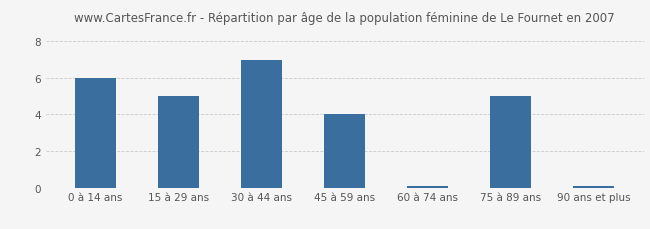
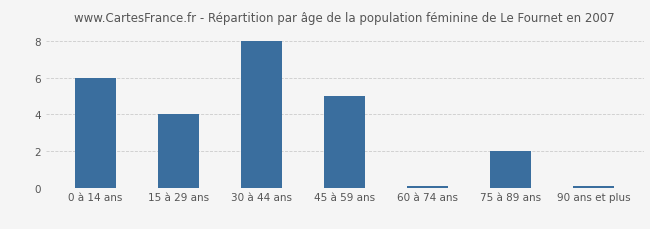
15 à 29 ans: 5.0 -> 4.0
30 à 44 ans: 7.0 -> 8.0
45 à 59 ans: 4.0 -> 5.0
75 à 89 ans: 5.0 -> 2.0
